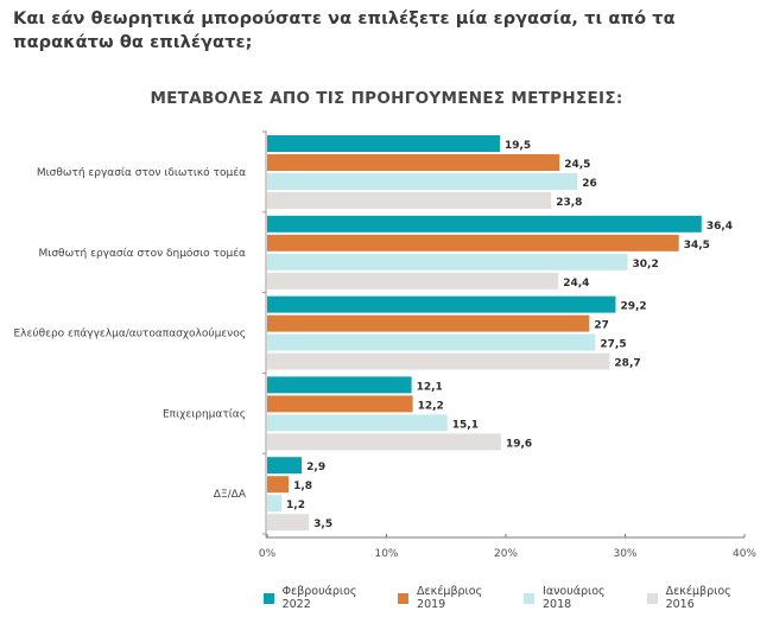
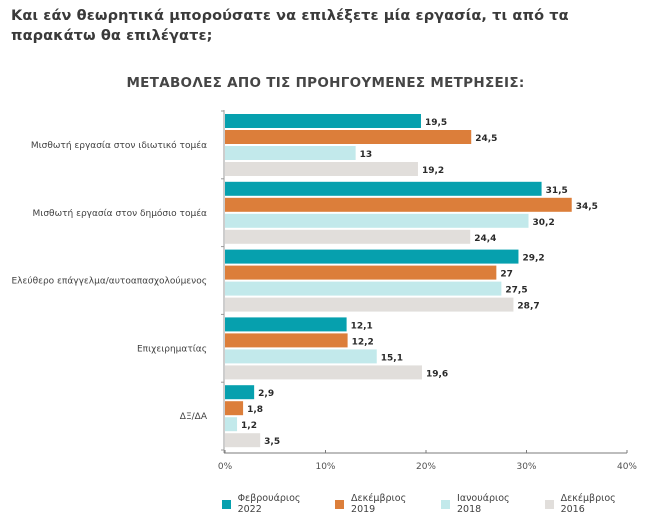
Ιανουάριος 2018/Μισθωτή εργασία στον ιδιωτικό τομέα: 26 -> 13
Δεκέμβριος 2016/Μισθωτή εργασία στον ιδιωτικό τομέα: 23,8 -> 19,2
Φεβρουάριος 2022/Μισθωτή εργασία στον δημόσιο τομέα: 36,4 -> 31,5
